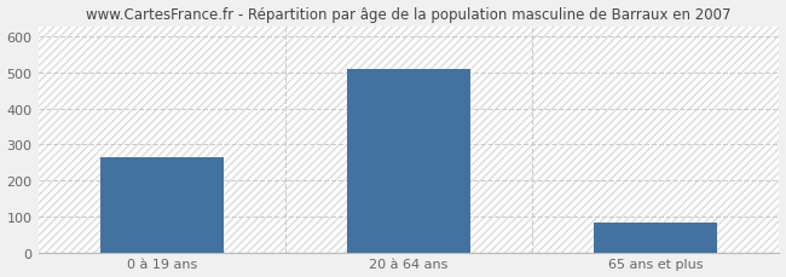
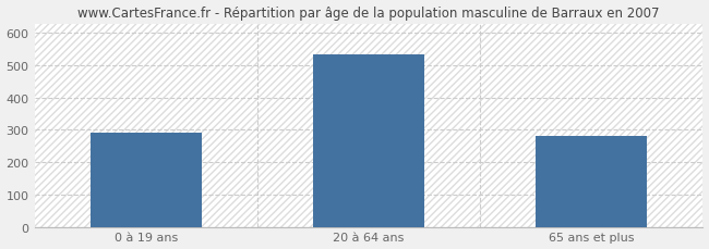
0 à 19 ans: 263 -> 290
20 à 64 ans: 512 -> 535
65 ans et plus: 84 -> 280
